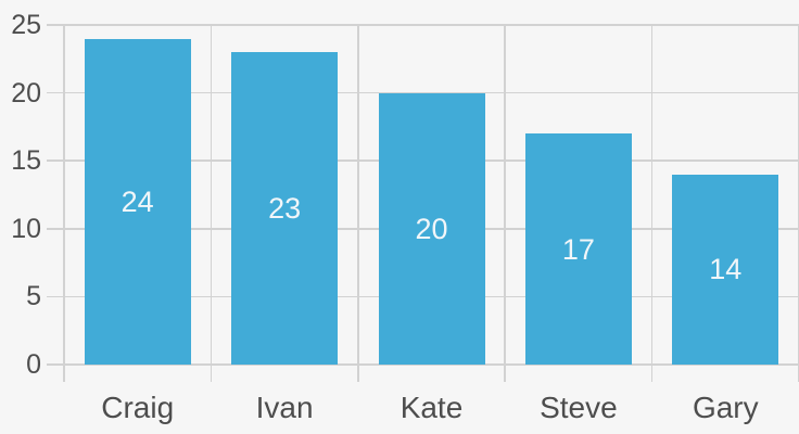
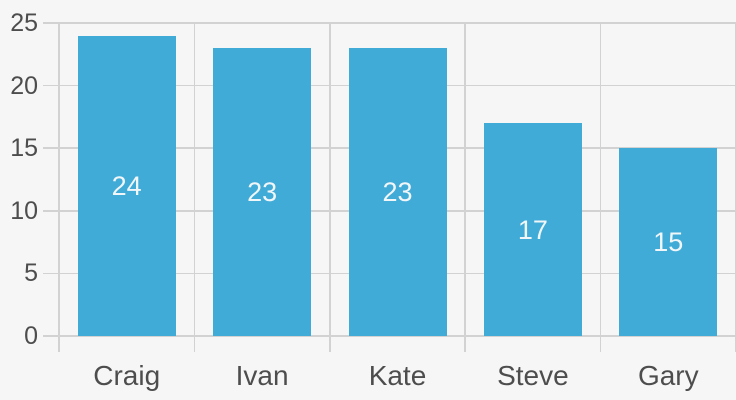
Kate: 20 -> 23
Gary: 14 -> 15
